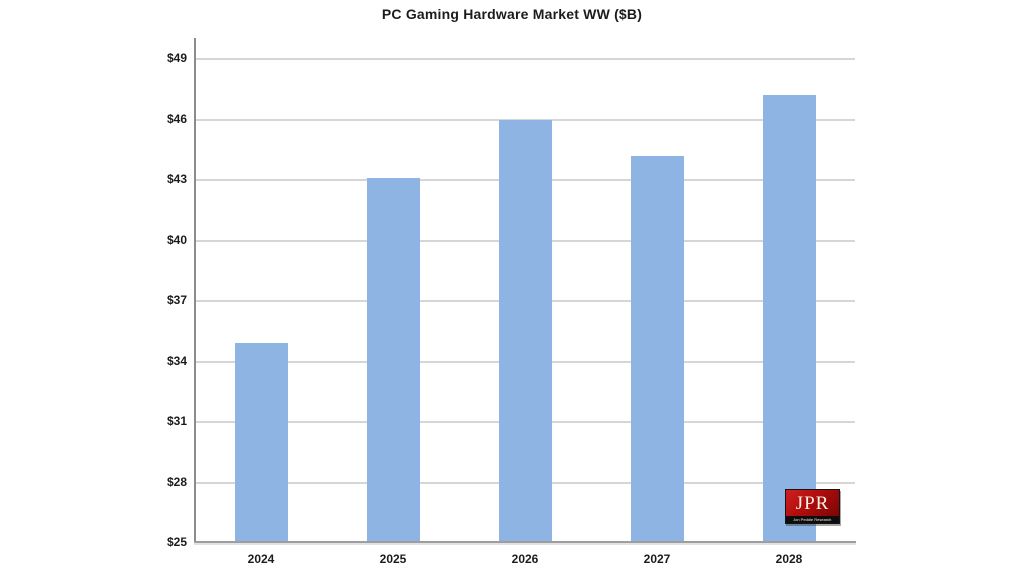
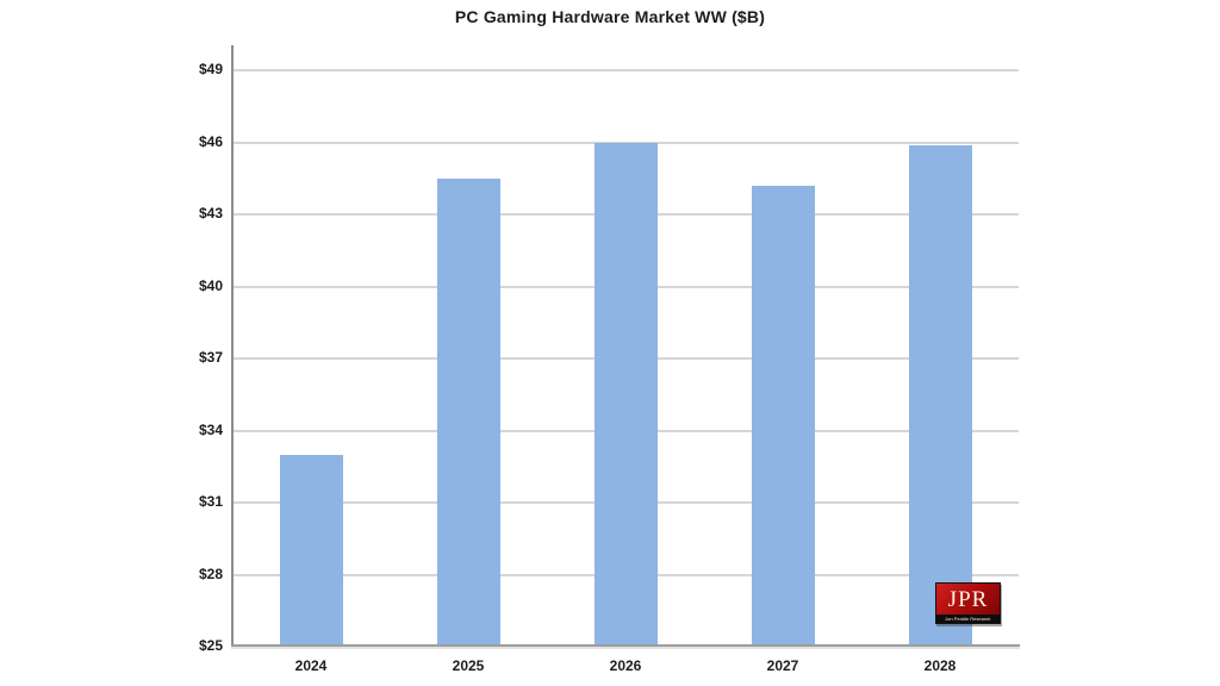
2024: $34.9 -> $33.0
2025: $43.1 -> $44.5
2028: $47.2 -> $45.9
